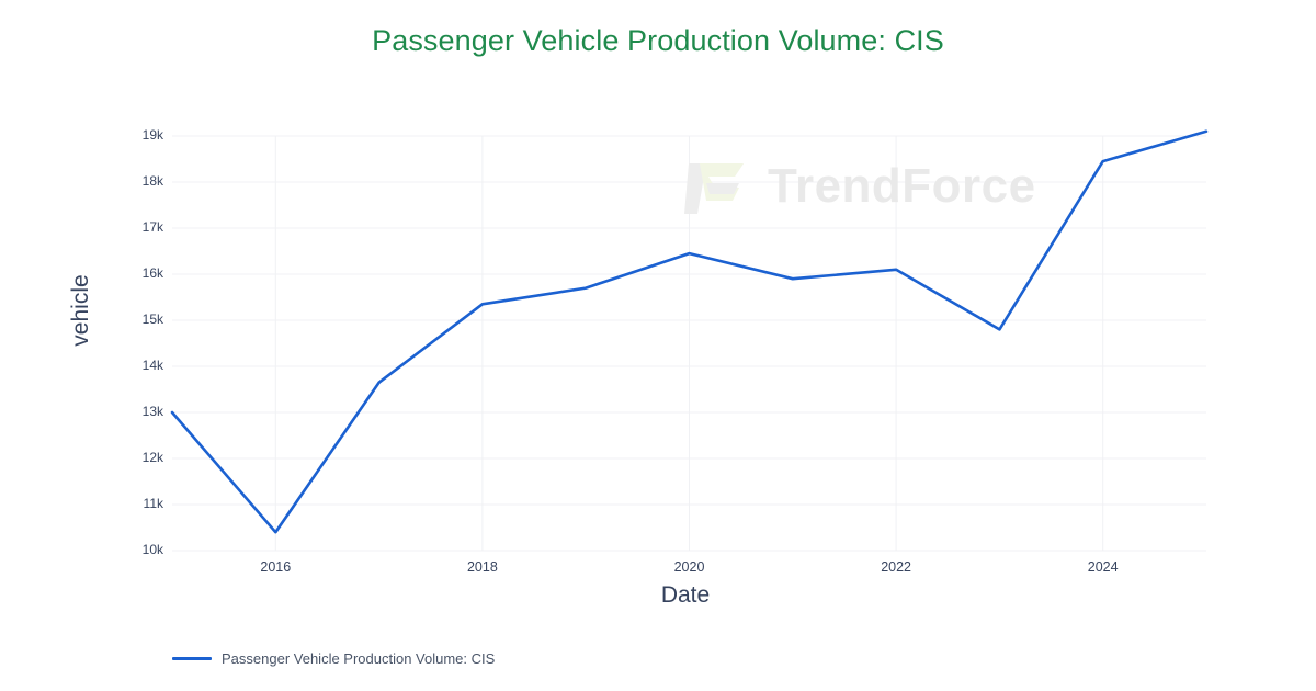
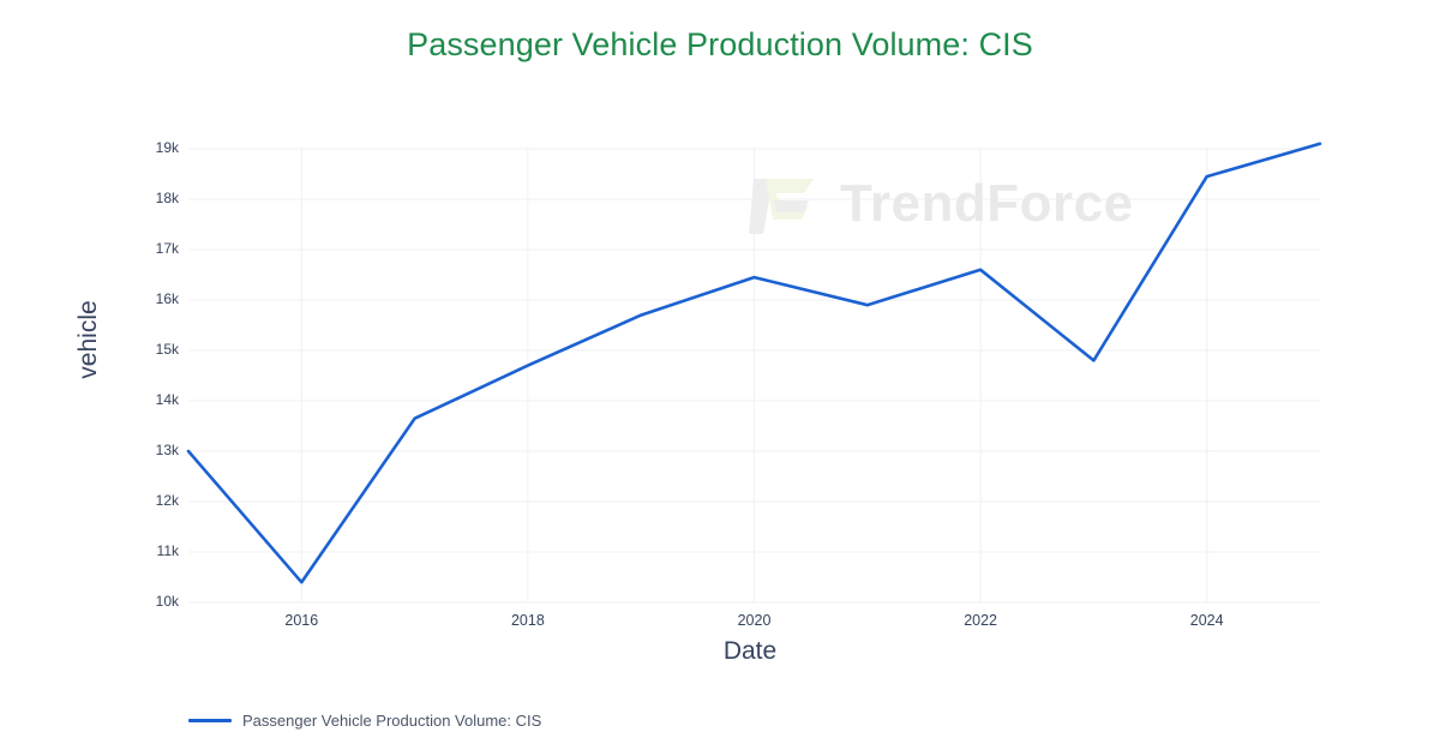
2018: 15.4k -> 14.7k
2022: 16.1k -> 16.6k
